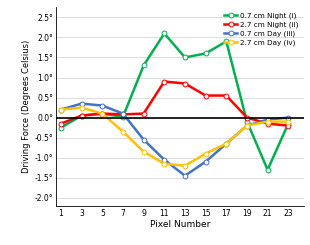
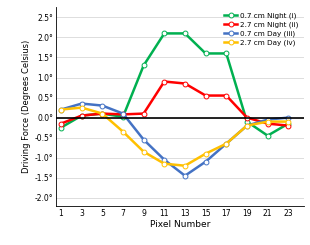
0.7 cm Night (i)/13: 1.50° -> 2.10°
0.7 cm Night (i)/17: 1.90° -> 1.60°
0.7 cm Night (i)/21: -1.30° -> -0.45°
